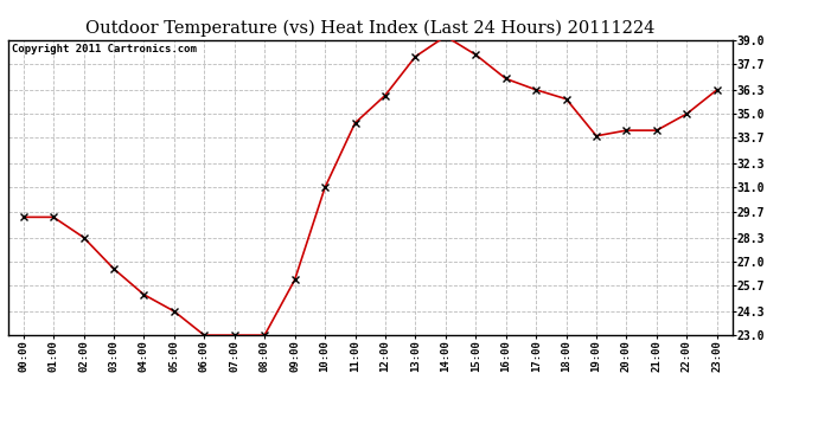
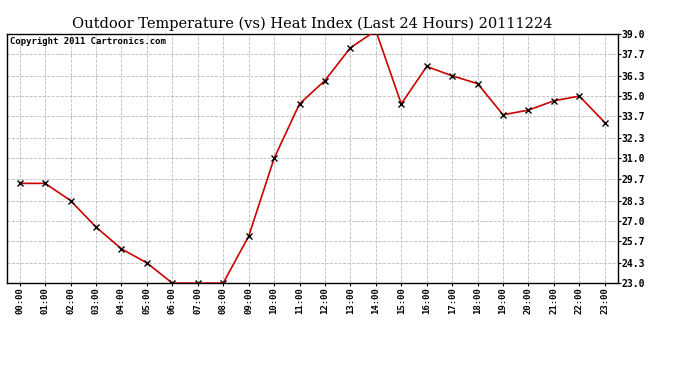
15:00: 38.2 -> 34.5
21:00: 34.1 -> 34.7
23:00: 36.3 -> 33.3
